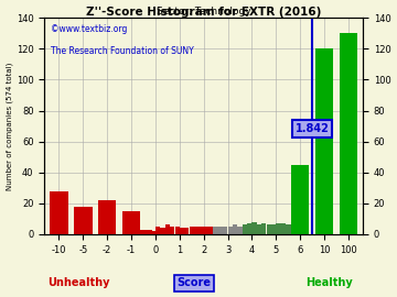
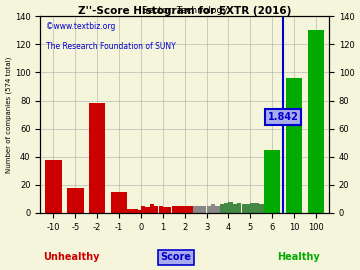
-10: 28 -> 38
-2: 22 -> 78
10: 120 -> 96
